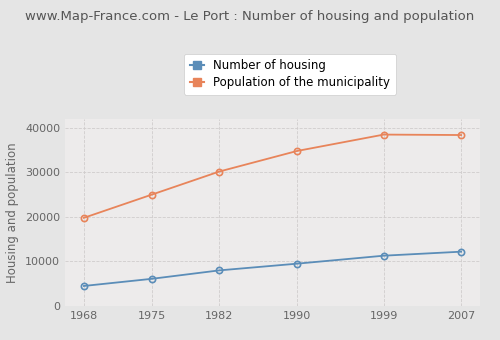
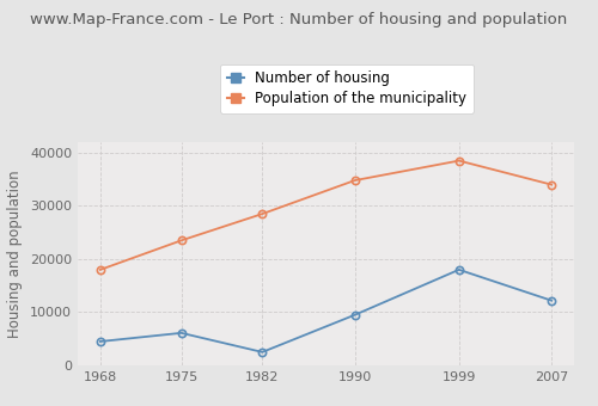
Population of the municipality/1968: 19800 -> 18000
Population of the municipality/1975: 25000 -> 23500
Number of housing/1982: 8000 -> 2500
Population of the municipality/1982: 30200 -> 28500
Number of housing/1999: 11300 -> 18000
Population of the municipality/2007: 38400 -> 34000
